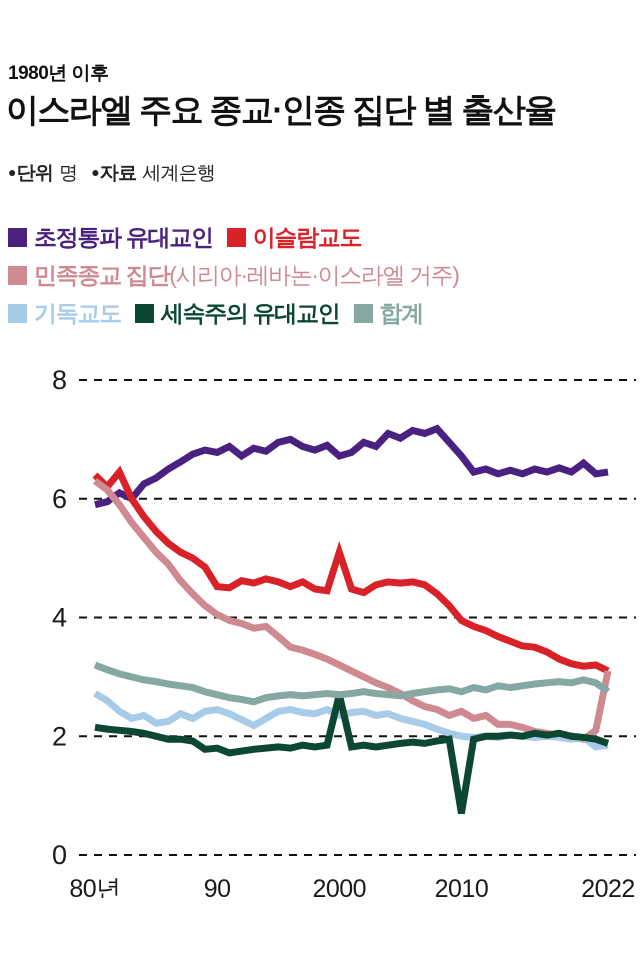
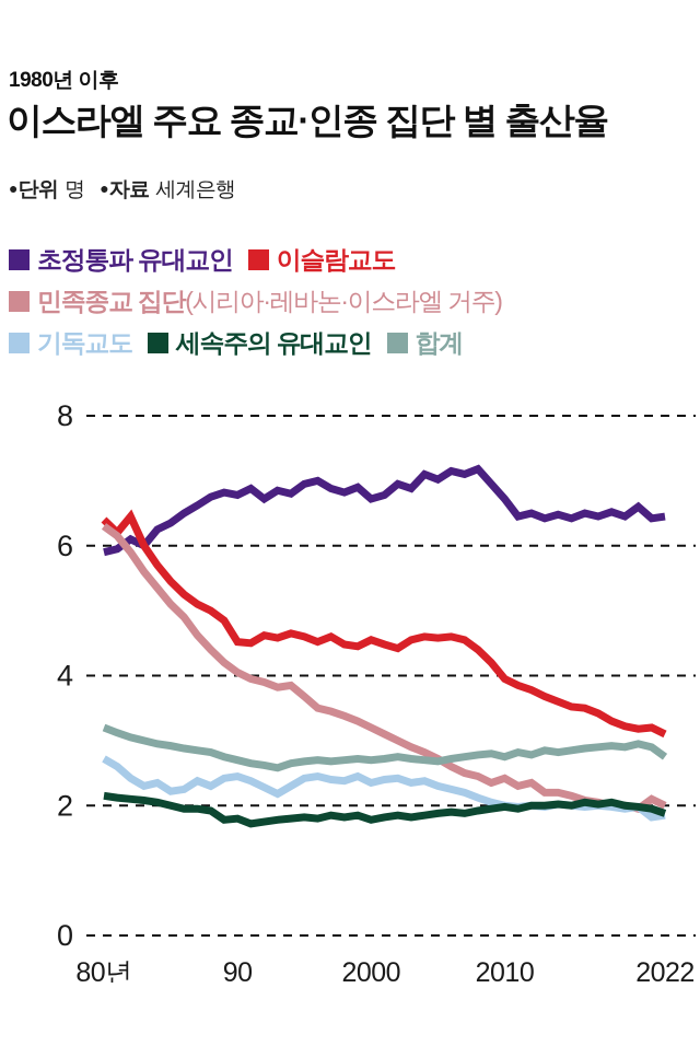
이슬람교도/2000: 5.1 -> 4.5
세속주의 유대교인/2000: 2.7 -> 1.8
세속주의 유대교인/2010: 0.7 -> 2.0
민족종교 집단/2022: 3.1 -> 2.0
